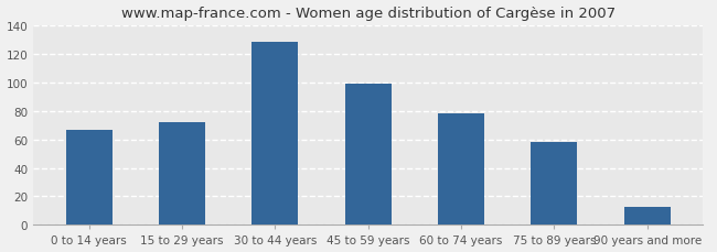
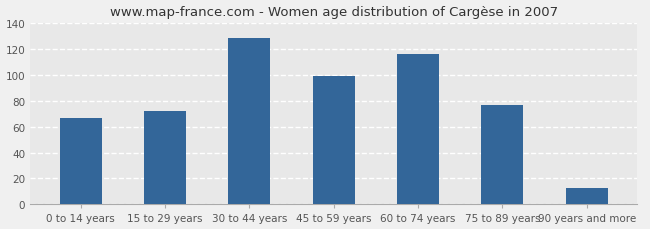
60 to 74 years: 78 -> 116
75 to 89 years: 58 -> 77
